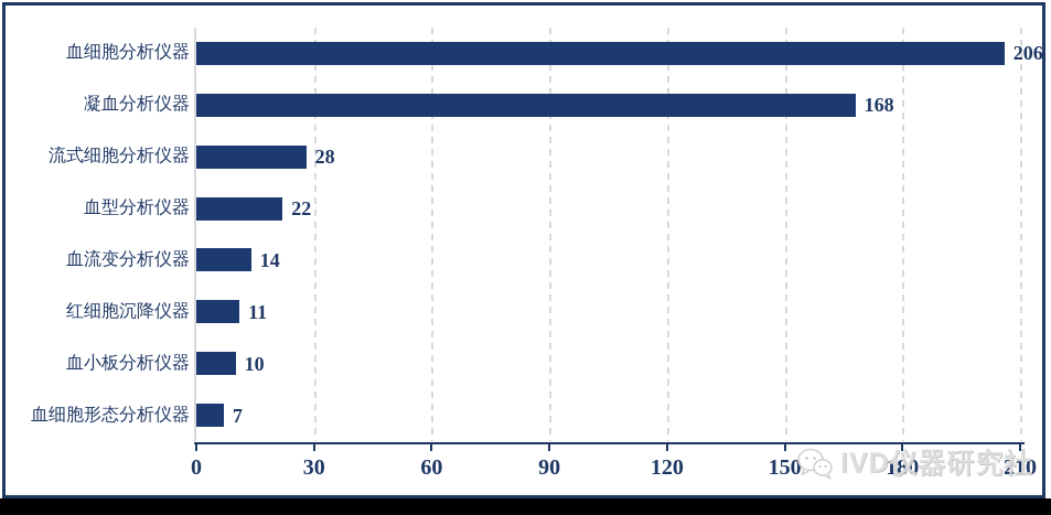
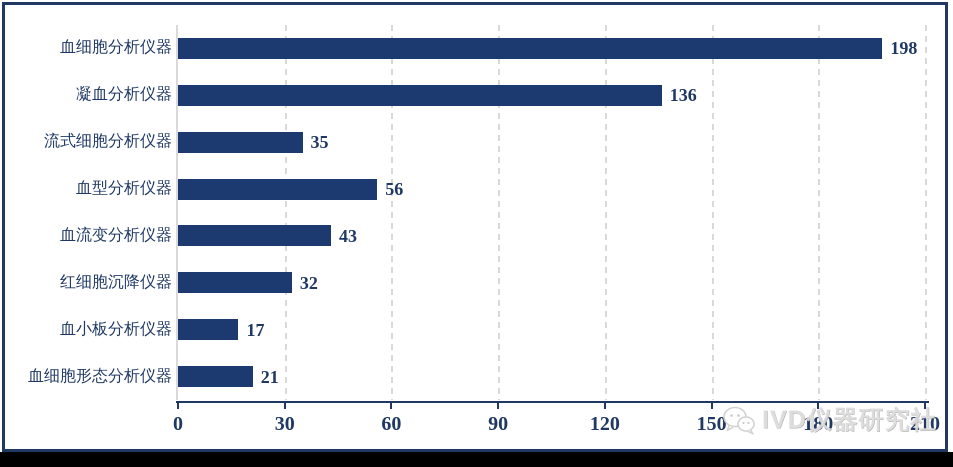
血细胞分析仪器: 206 -> 198
凝血分析仪器: 168 -> 136
流式细胞分析仪器: 28 -> 35
血型分析仪器: 22 -> 56
血流变分析仪器: 14 -> 43
红细胞沉降仪器: 11 -> 32
血小板分析仪器: 10 -> 17
血细胞形态分析仪器: 7 -> 21
